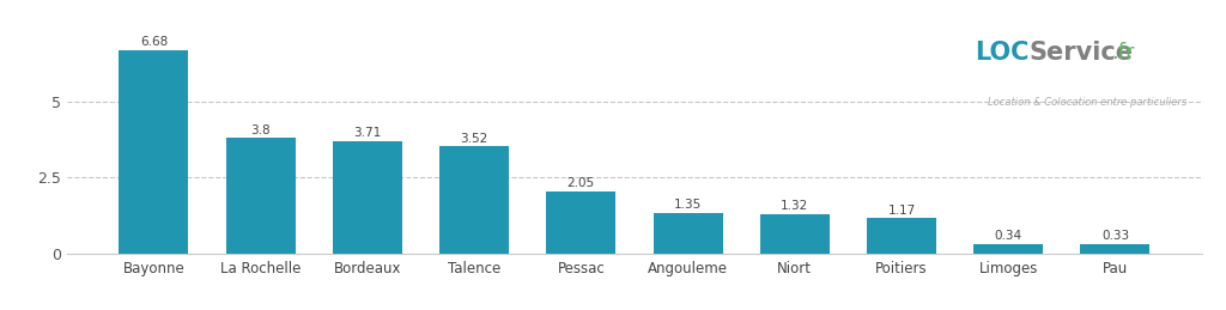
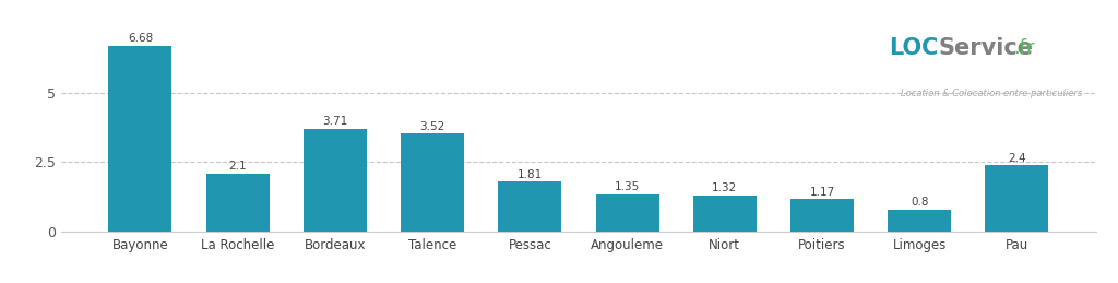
La Rochelle: 3.8 -> 2.1
Pessac: 2.05 -> 1.81
Limoges: 0.34 -> 0.8
Pau: 0.33 -> 2.4
